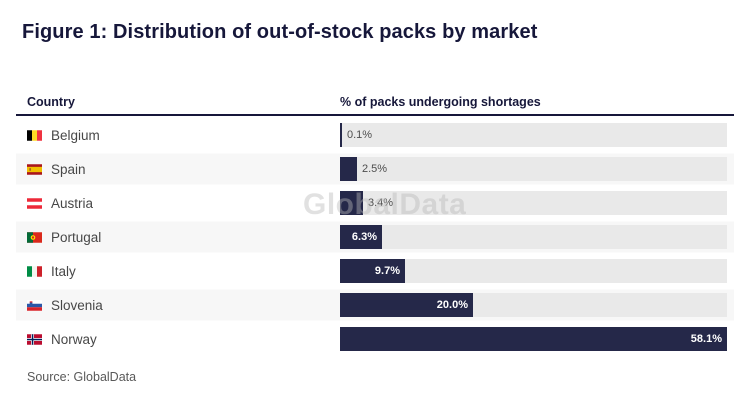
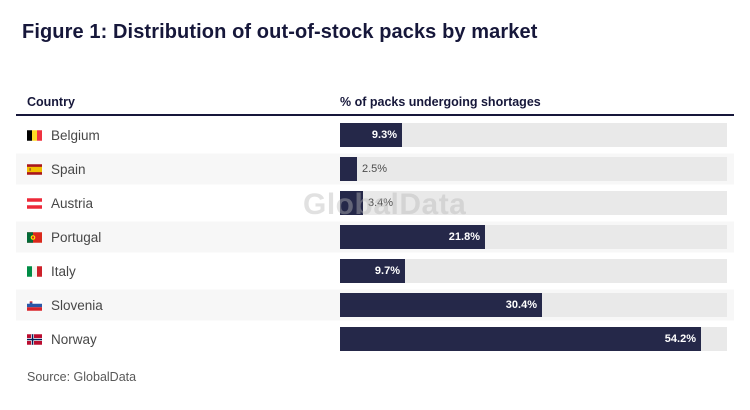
Belgium: 0.1% -> 9.3%
Portugal: 6.3% -> 21.8%
Slovenia: 20.0% -> 30.4%
Norway: 58.1% -> 54.2%
